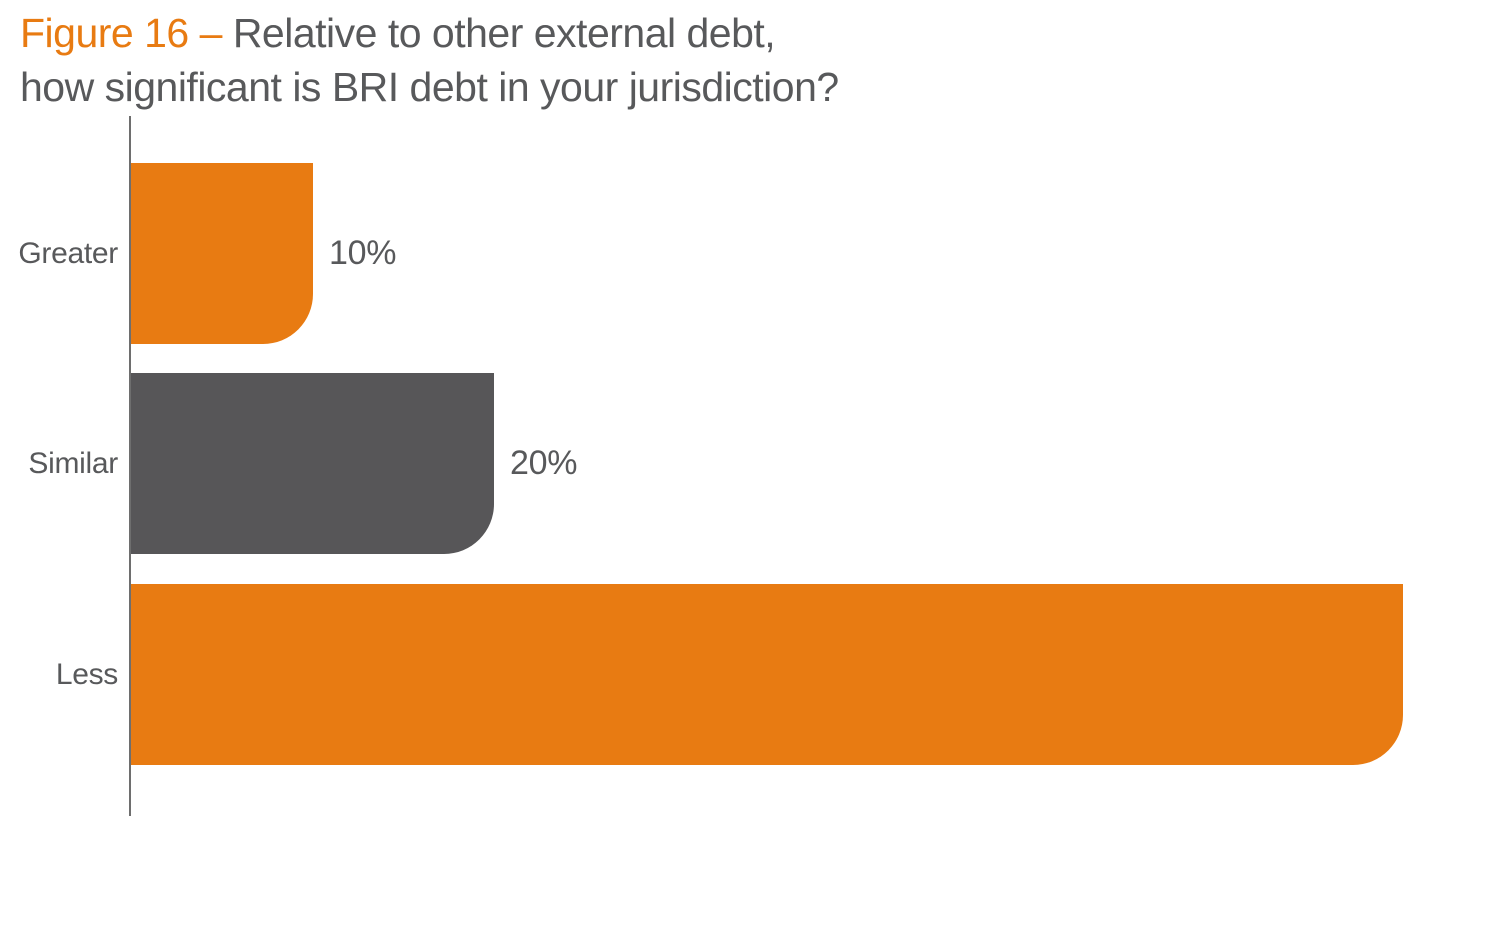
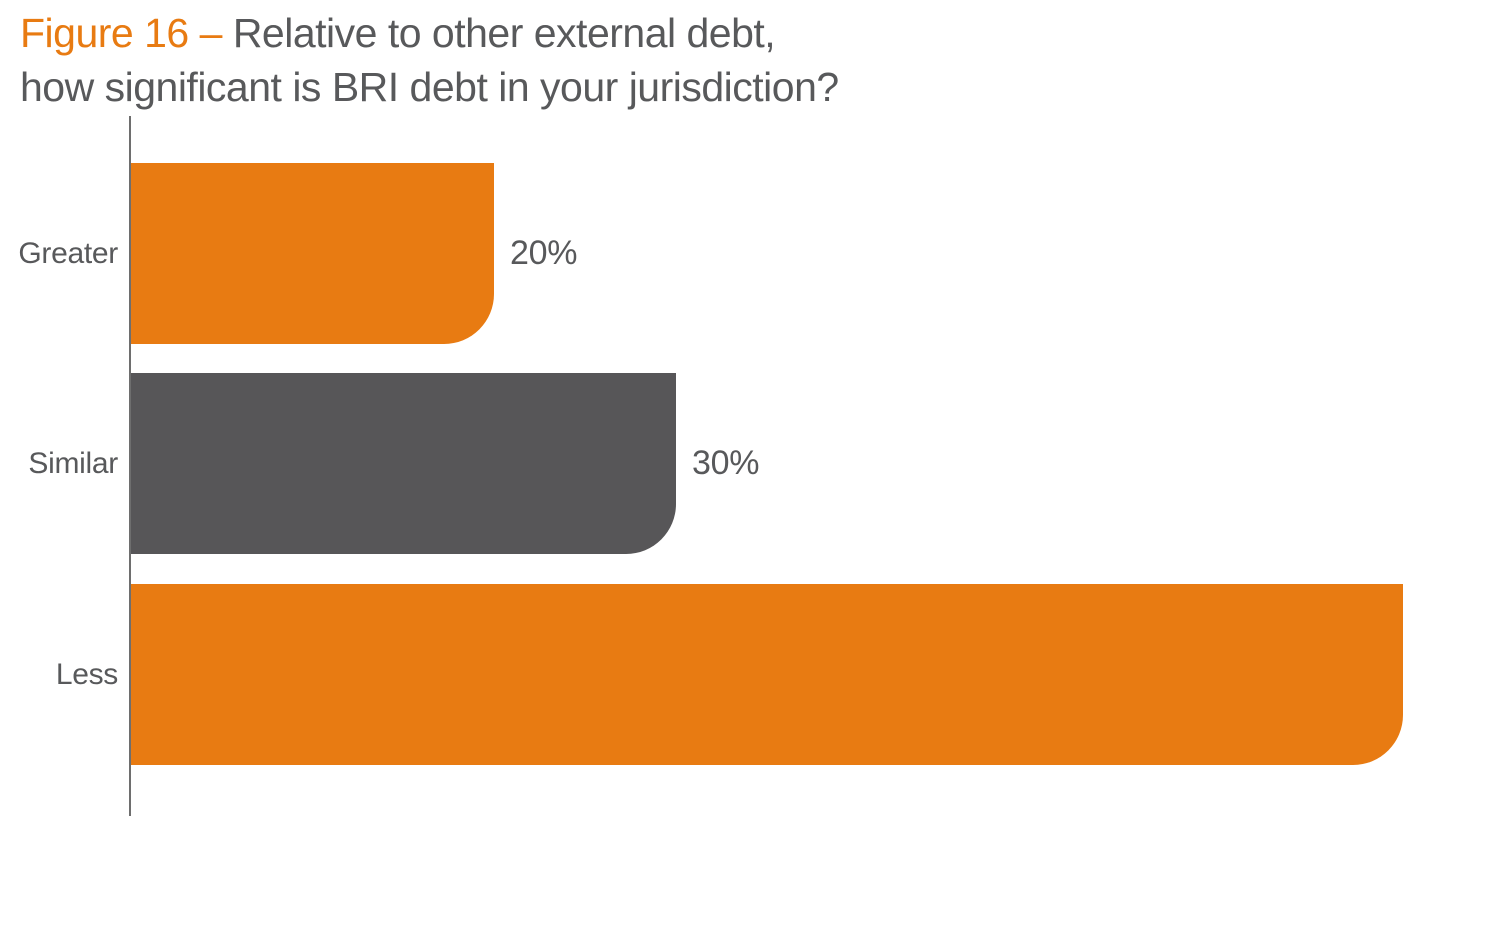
Greater: 10% -> 20%
Similar: 20% -> 30%
